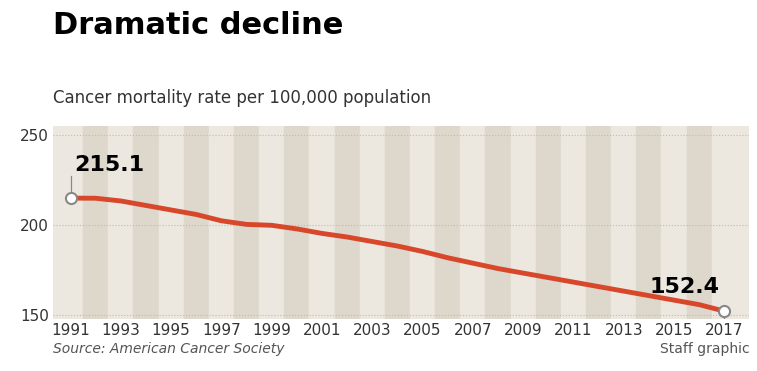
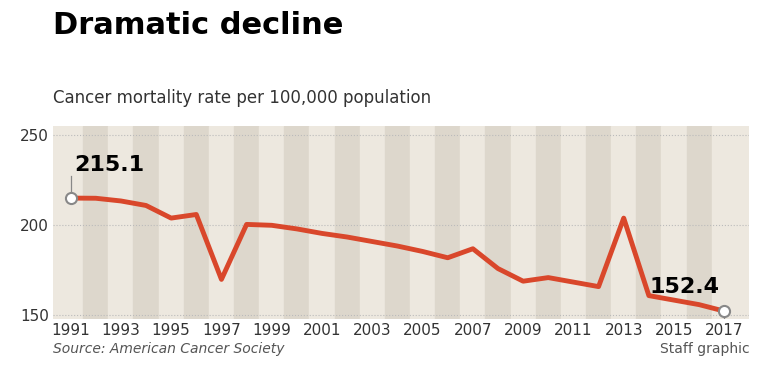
1995: 208 -> 204
1997: 202 -> 170
2007: 179 -> 187
2009: 174 -> 169
2013: 164 -> 204
